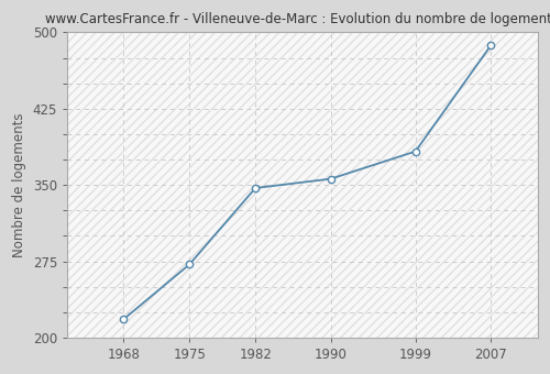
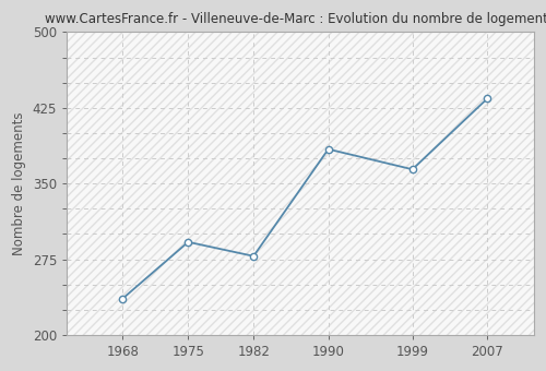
1968: 218 -> 236
1975: 272 -> 292
1982: 347 -> 278
1990: 356 -> 384
1999: 383 -> 364
2007: 487 -> 434
